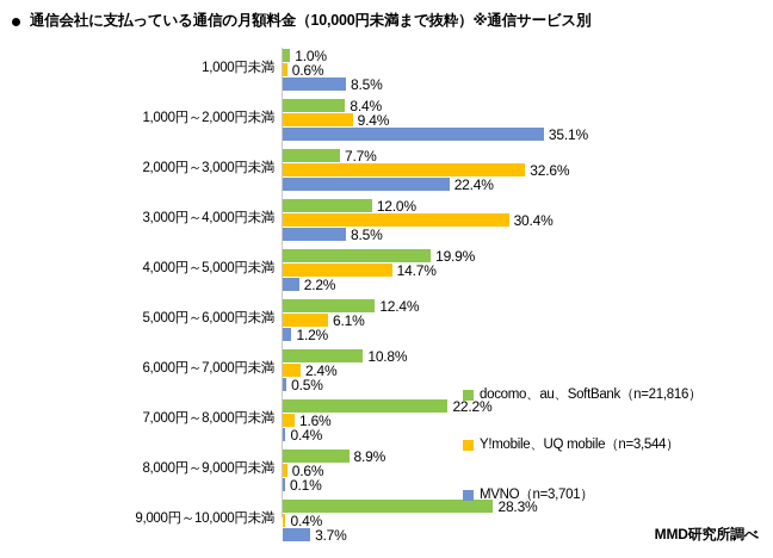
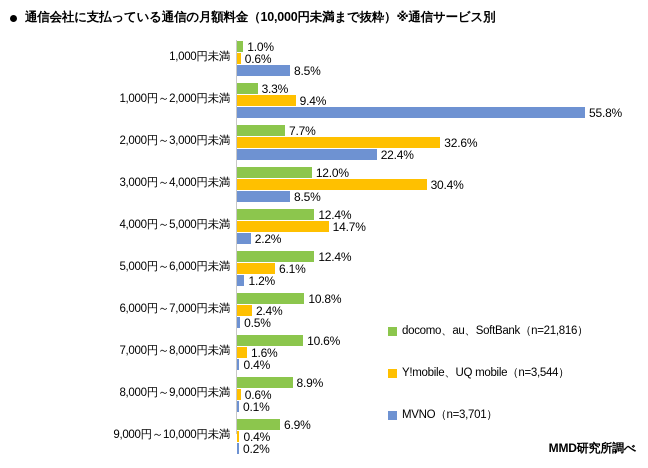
docomo、au、SoftBank（n=21,816）/1,000円～2,000円未満: 8.4% -> 3.3%
MVNO（n=3,701）/1,000円～2,000円未満: 35.1% -> 55.8%
docomo、au、SoftBank（n=21,816）/4,000円～5,000円未満: 19.9% -> 12.4%
docomo、au、SoftBank（n=21,816）/7,000円～8,000円未満: 22.2% -> 10.6%
docomo、au、SoftBank（n=21,816）/9,000円～10,000円未満: 28.3% -> 6.9%
MVNO（n=3,701）/9,000円～10,000円未満: 3.7% -> 0.2%
